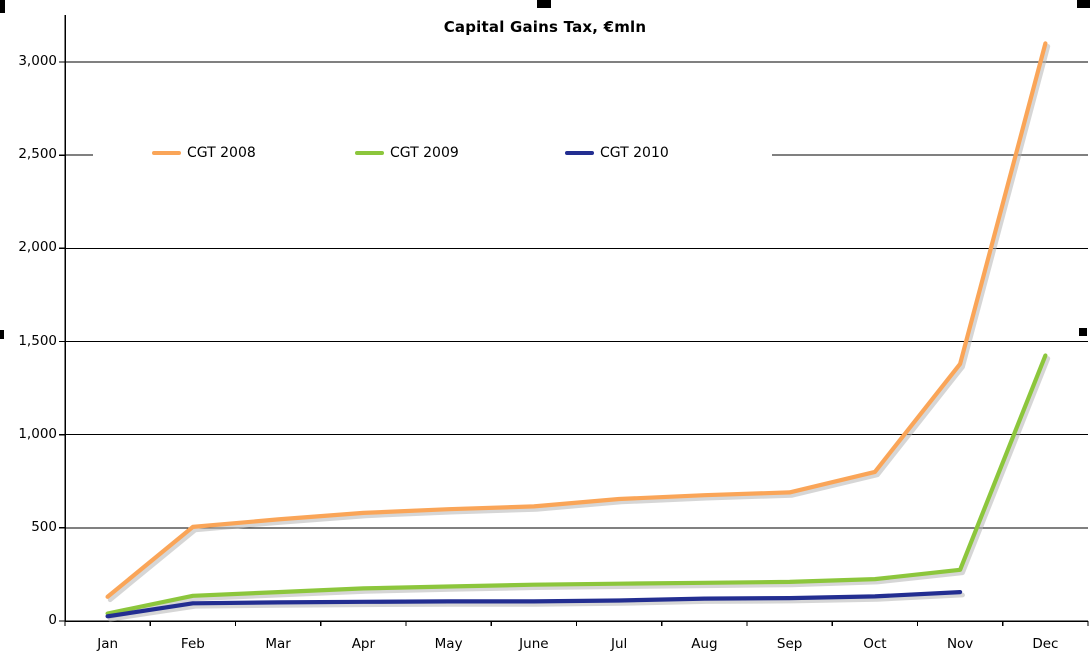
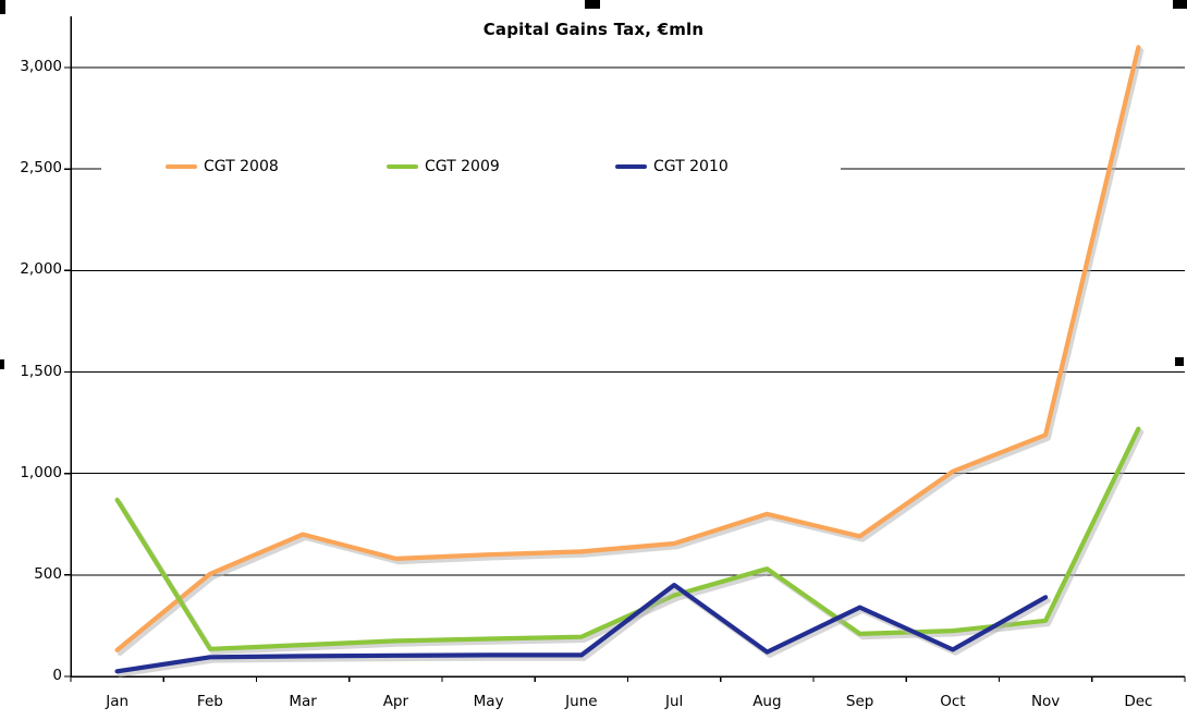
CGT 2009/Jan: 40 -> 870
CGT 2008/Mar: 540 -> 700
CGT 2009/Jul: 200 -> 400
CGT 2010/Jul: 110 -> 450
CGT 2008/Aug: 680 -> 800
CGT 2009/Aug: 200 -> 530
CGT 2010/Sep: 120 -> 340
CGT 2008/Oct: 800 -> 1010
CGT 2008/Nov: 1380 -> 1190
CGT 2010/Nov: 160 -> 390
CGT 2009/Dec: 1420 -> 1220
